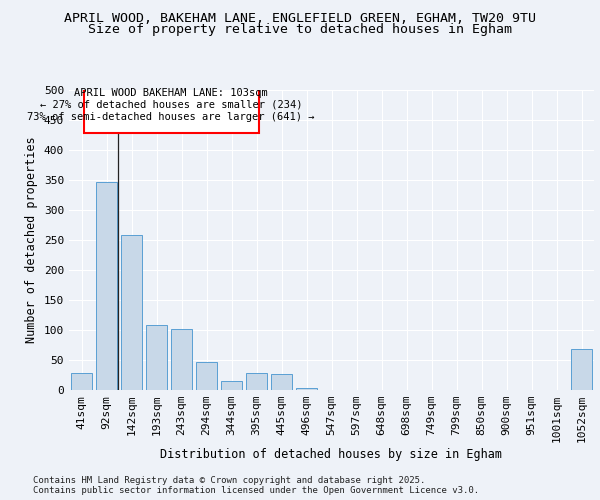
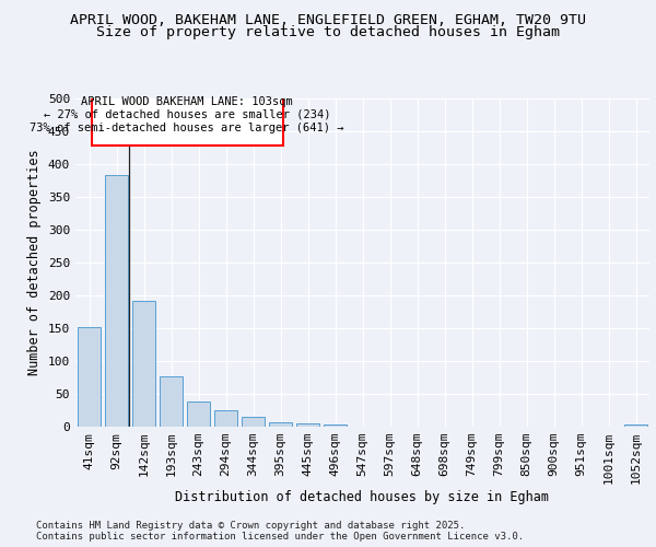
41sqm: 28 -> 152
92sqm: 346 -> 383
142sqm: 258 -> 192
193sqm: 108 -> 77
243sqm: 102 -> 38
294sqm: 46 -> 25
395sqm: 28 -> 7
445sqm: 26 -> 5
1052sqm: 68 -> 4
